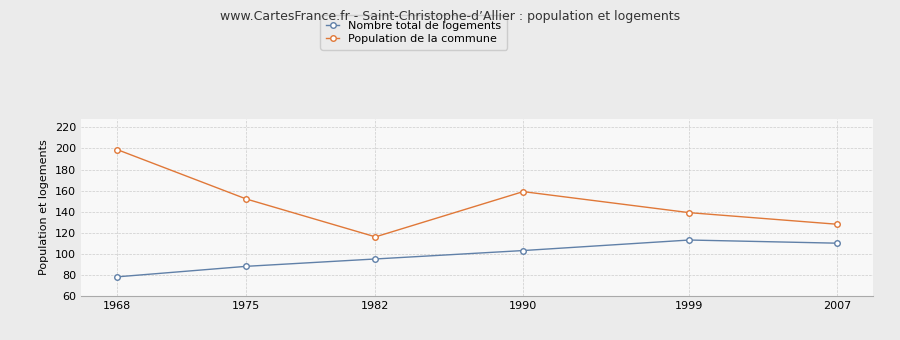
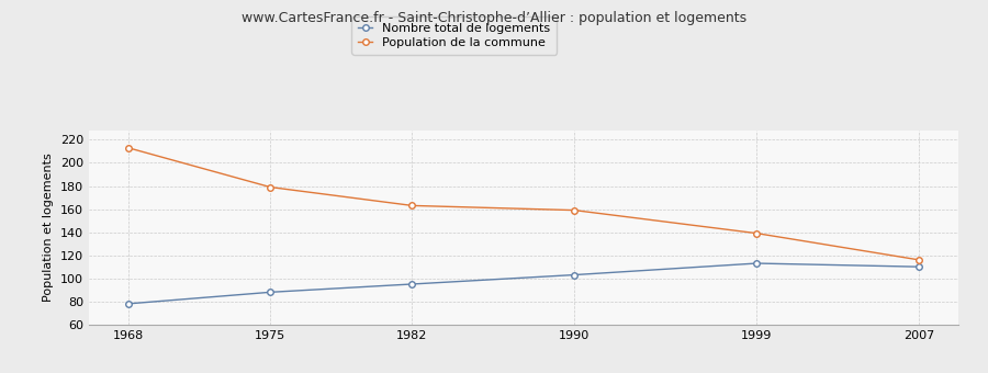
Population de la commune/1968: 199 -> 213
Population de la commune/1975: 152 -> 179
Population de la commune/1982: 116 -> 163
Population de la commune/2007: 128 -> 116
